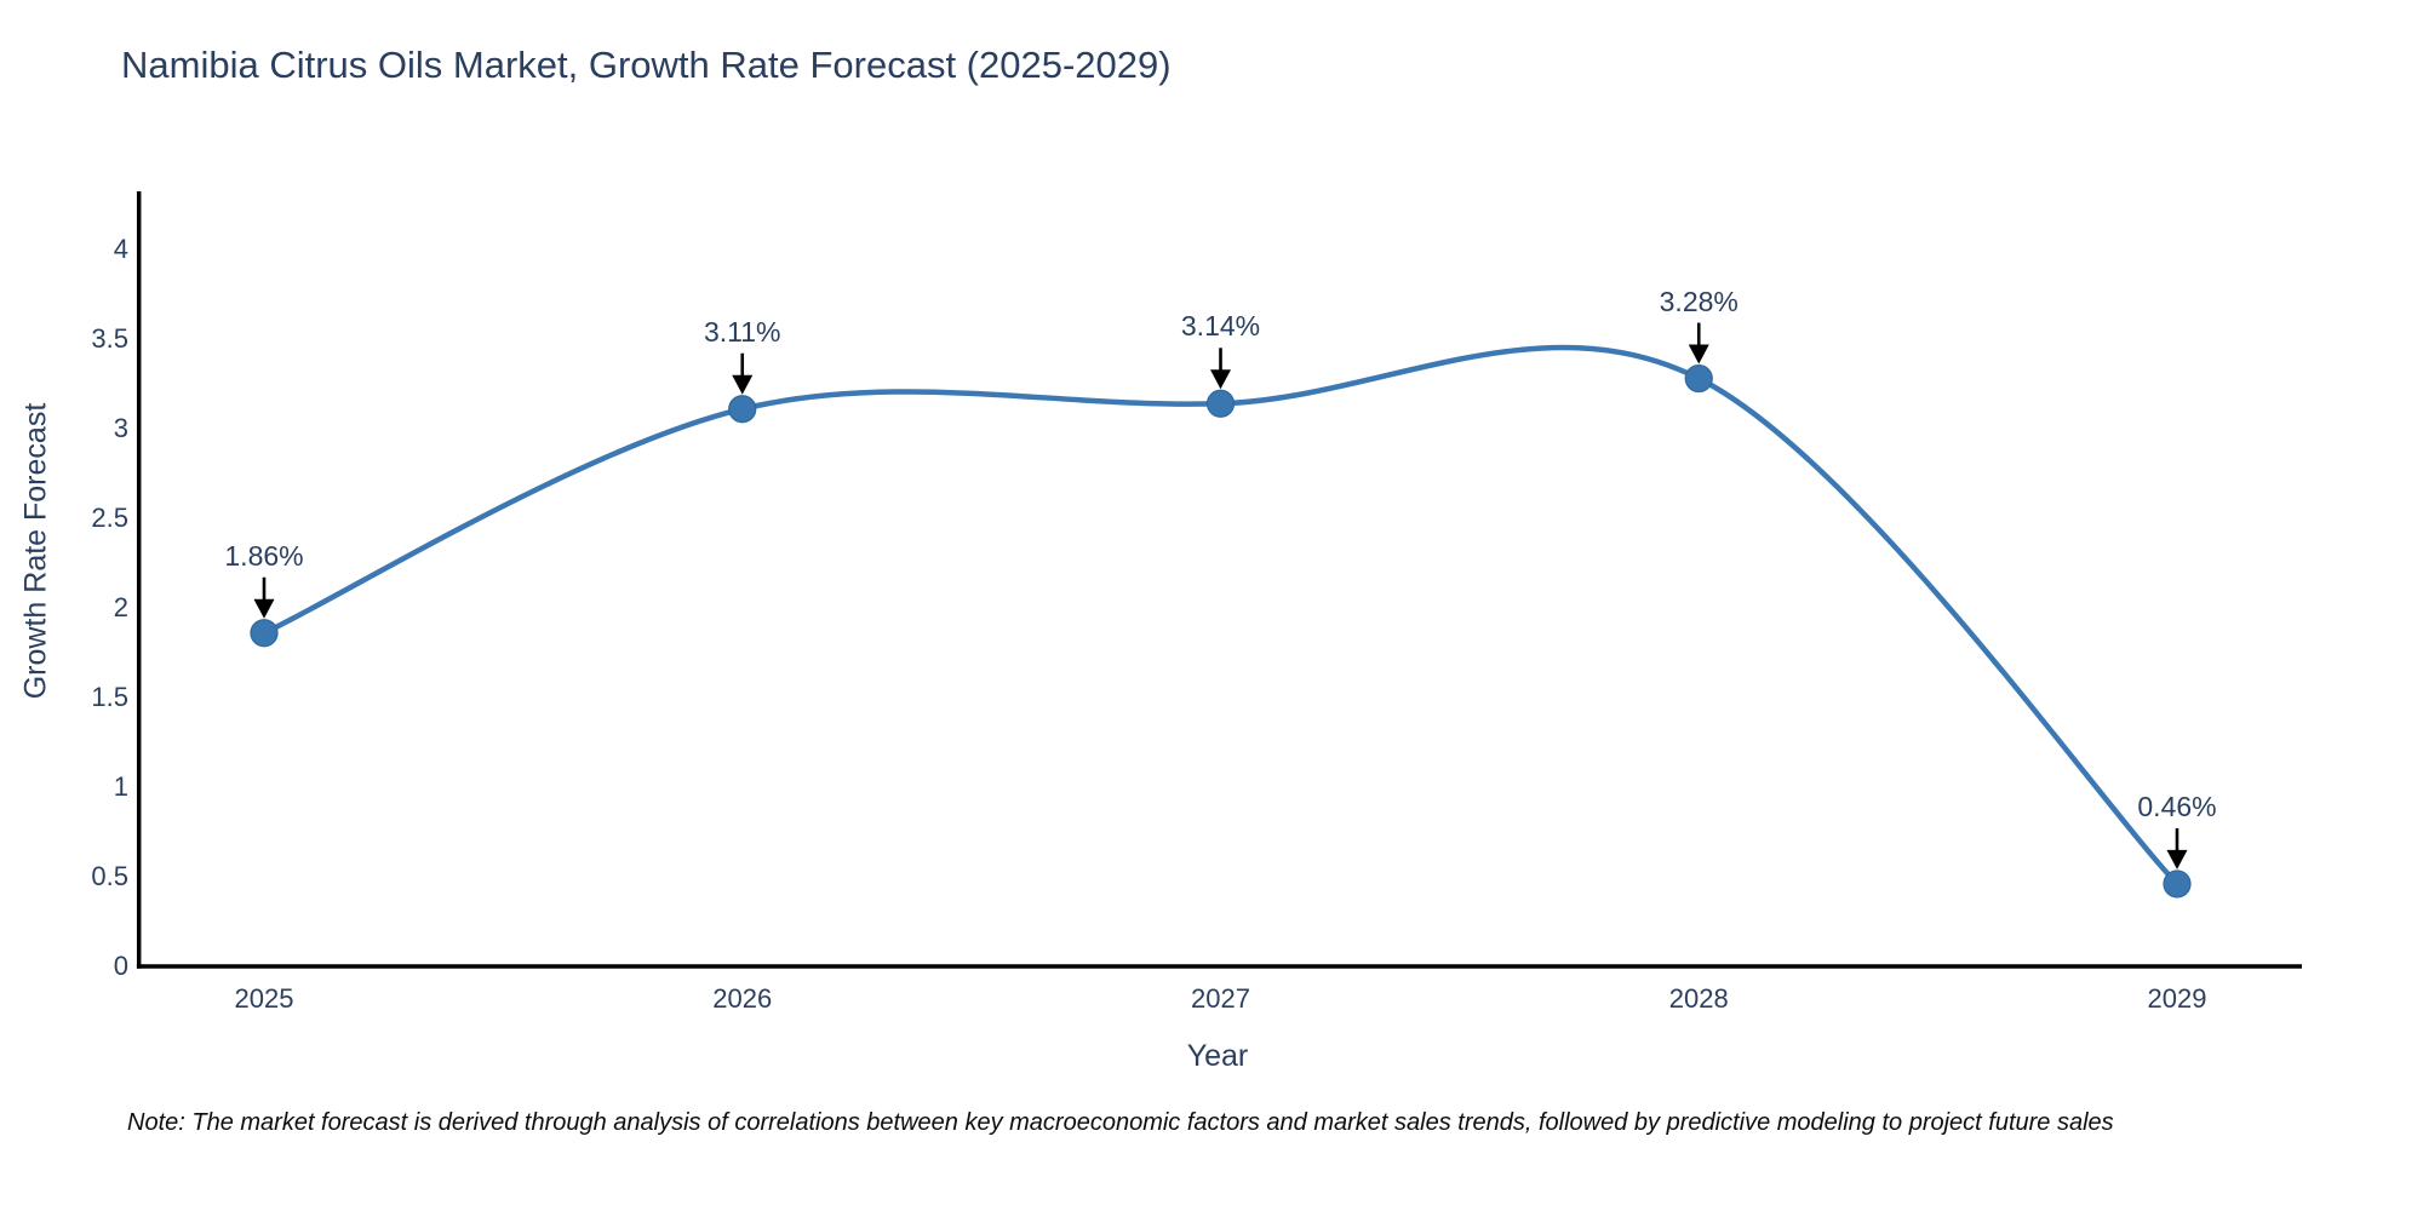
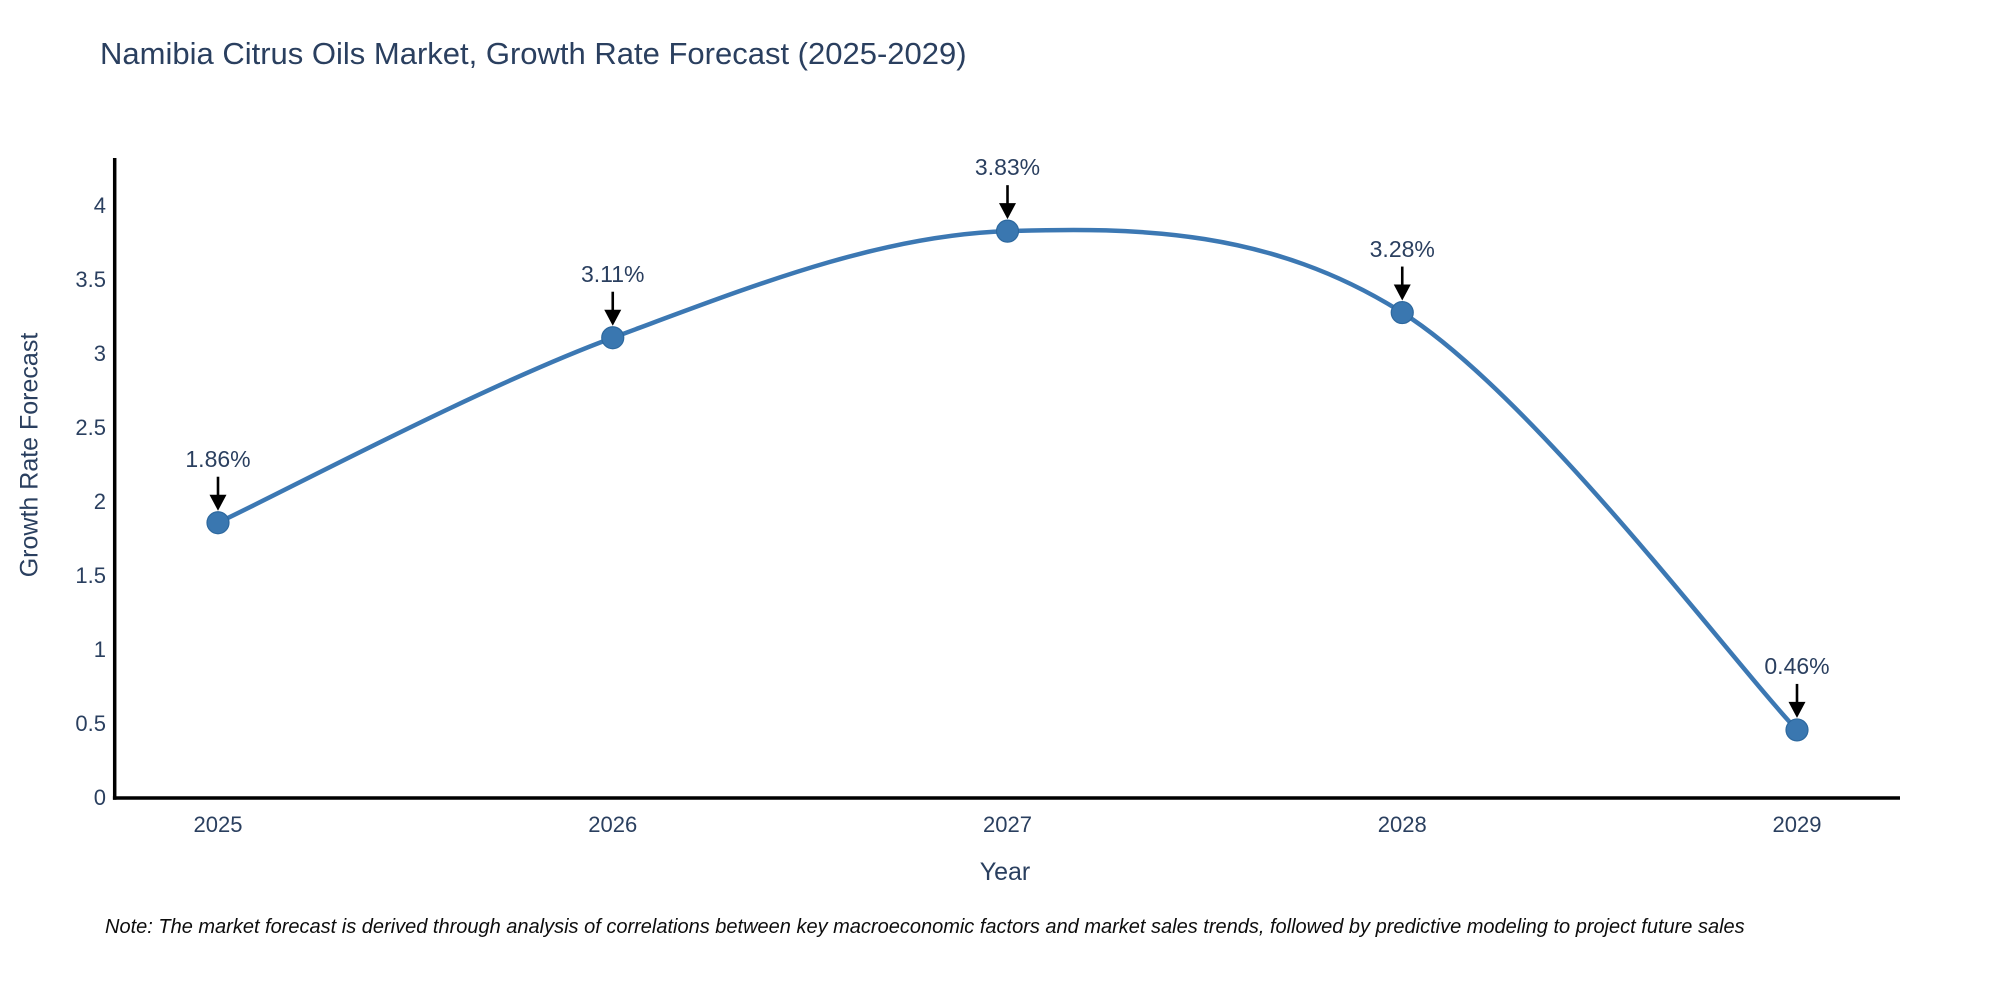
2027: 3.14% -> 3.83%
